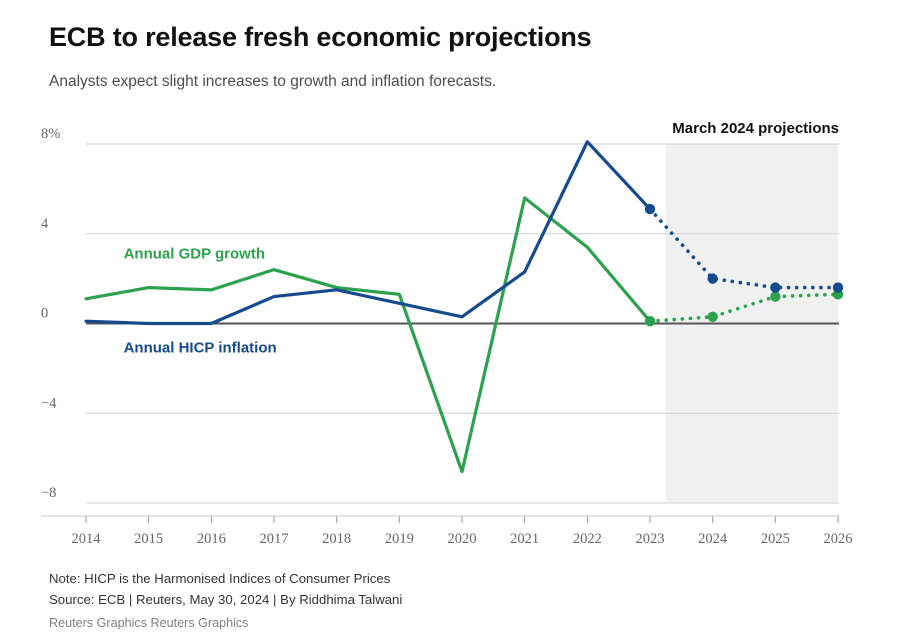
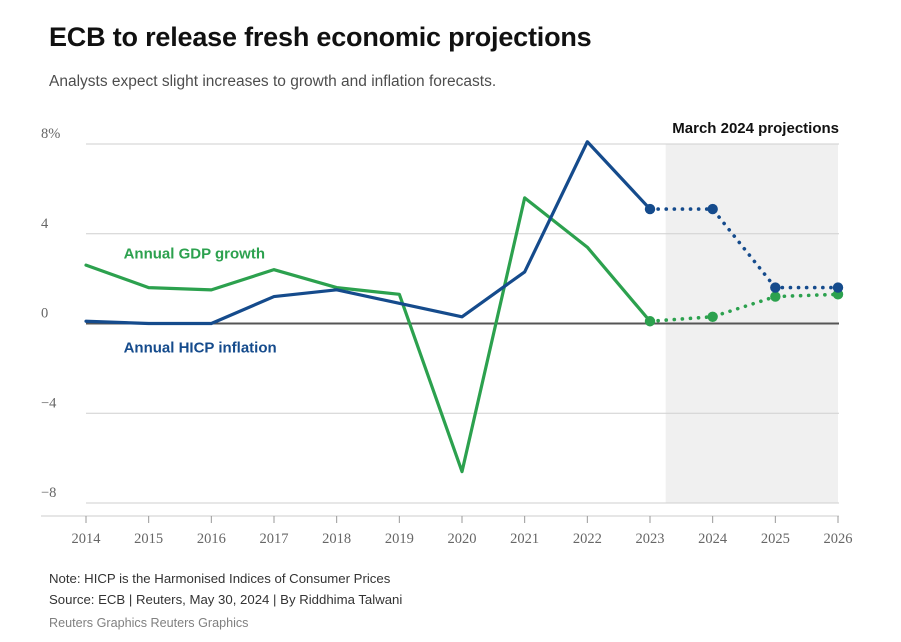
Annual GDP growth/2014: 1.1% -> 2.6%
Annual HICP inflation/2024: 2.0% -> 5.1%
